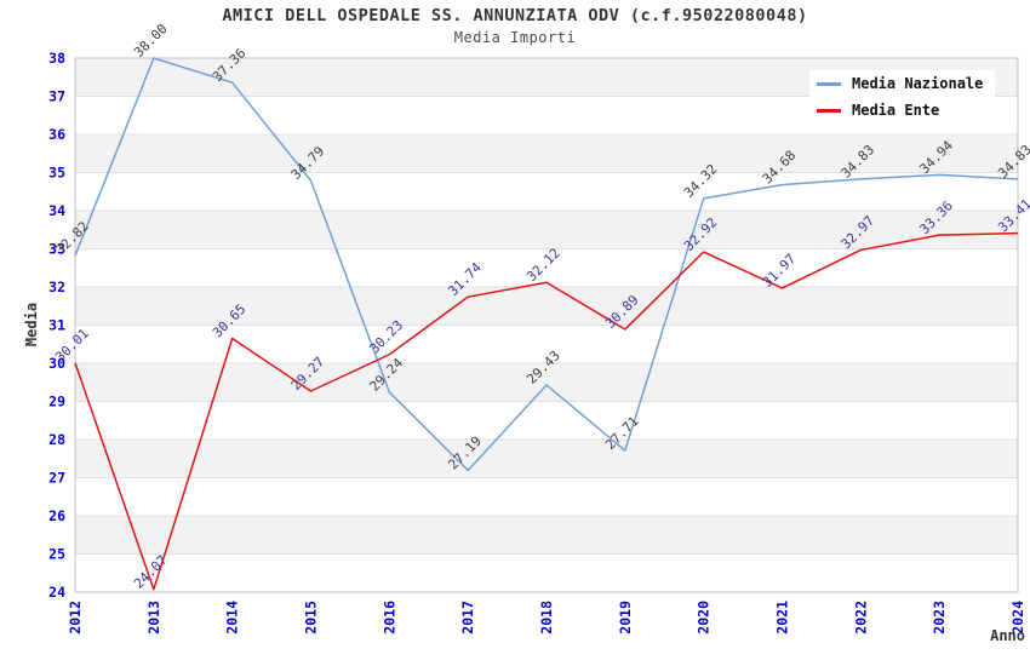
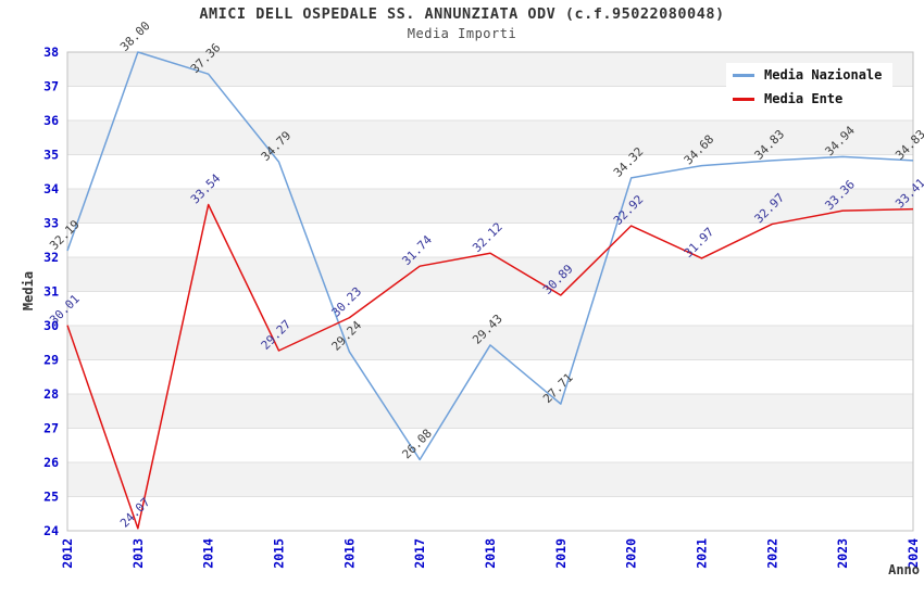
Media Nazionale/2012: 32.82 -> 32.19
Media Ente/2014: 30.65 -> 33.54
Media Nazionale/2017: 27.19 -> 26.08
